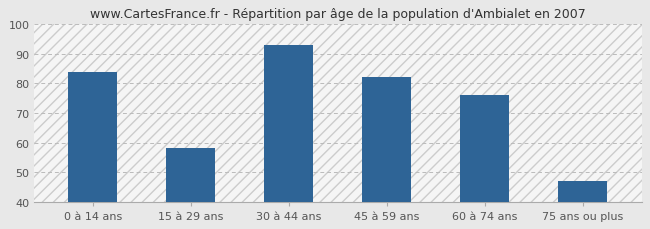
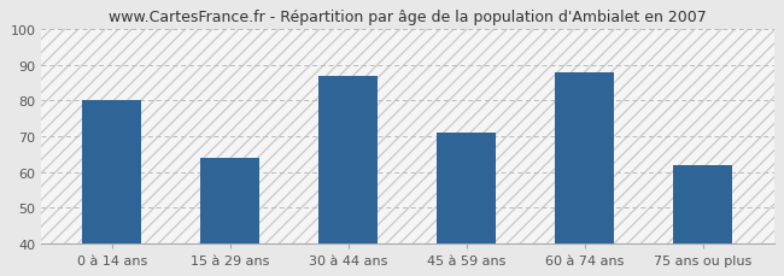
0 à 14 ans: 84 -> 80
15 à 29 ans: 58 -> 64
30 à 44 ans: 93 -> 87
45 à 59 ans: 82 -> 71
60 à 74 ans: 76 -> 88
75 ans ou plus: 47 -> 62
